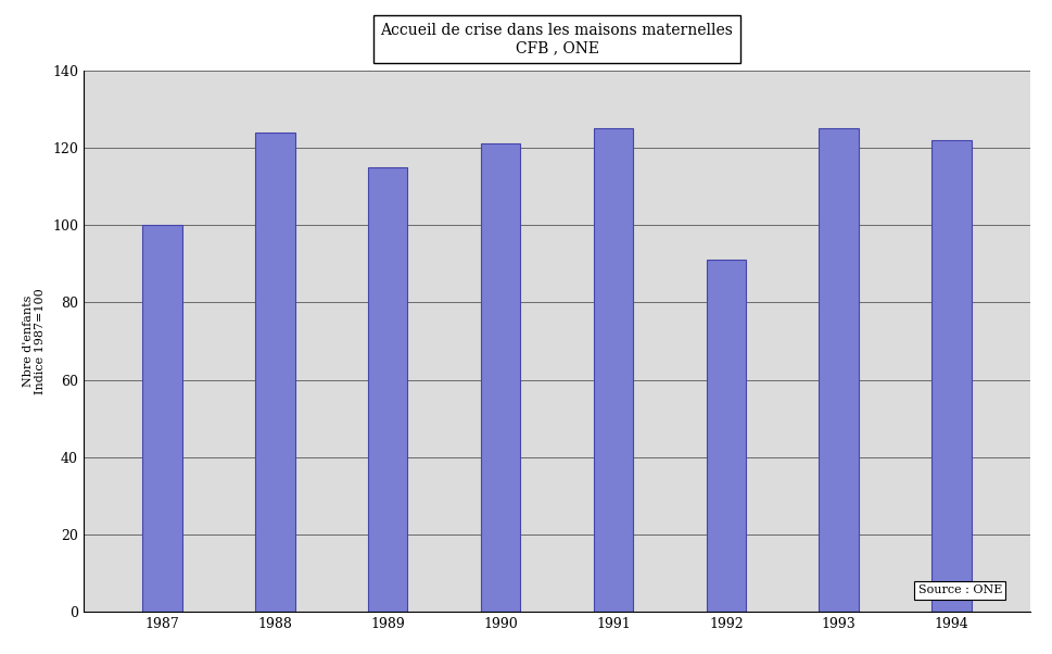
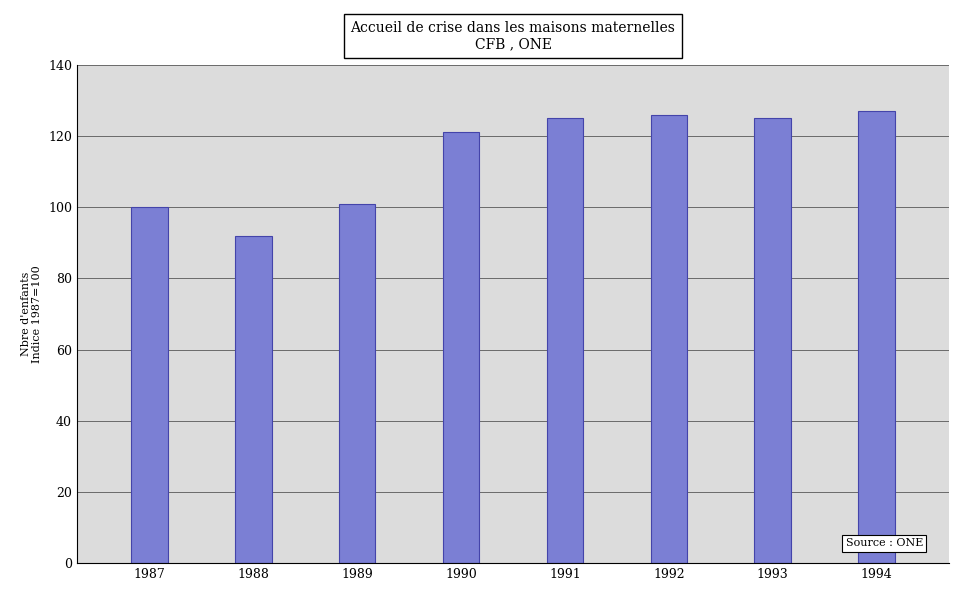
1988: 124 -> 92
1989: 115 -> 101
1992: 91 -> 126
1994: 122 -> 127
